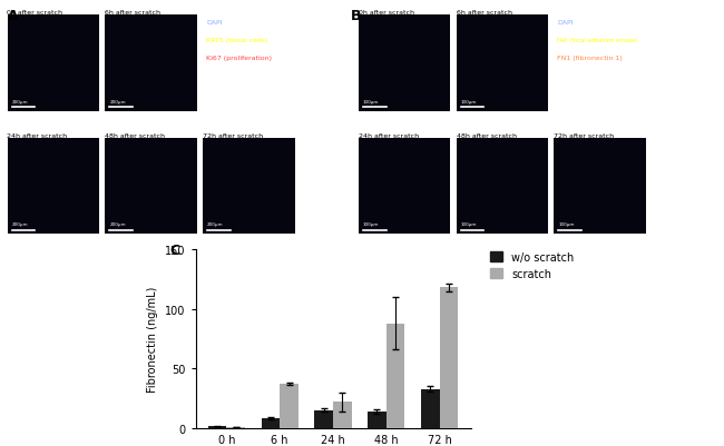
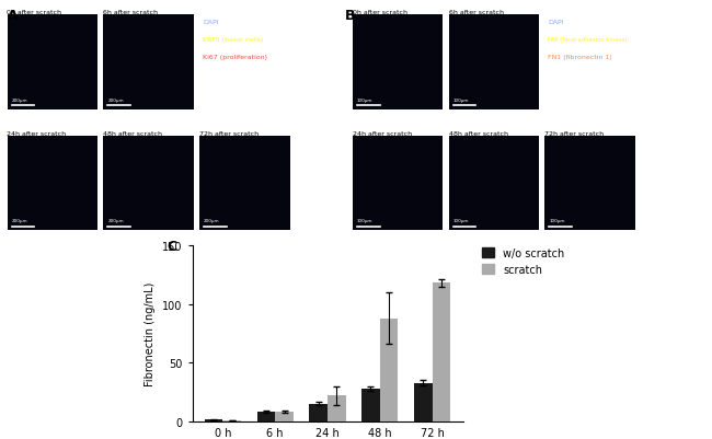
scratch/6 h: 37 -> 8
w/o scratch/48 h: 14 -> 28
